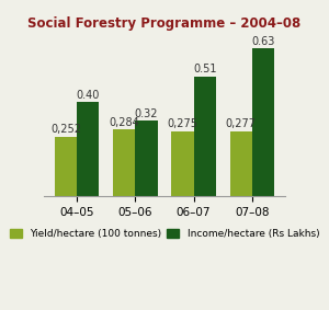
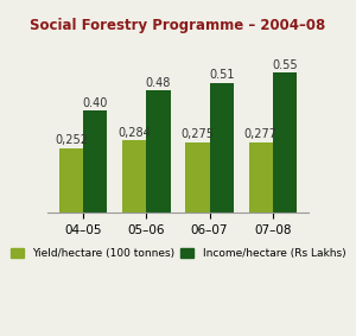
Income/hectare (Rs Lakhs)/05–06: 0.32 -> 0.48
Income/hectare (Rs Lakhs)/07–08: 0.63 -> 0.55
